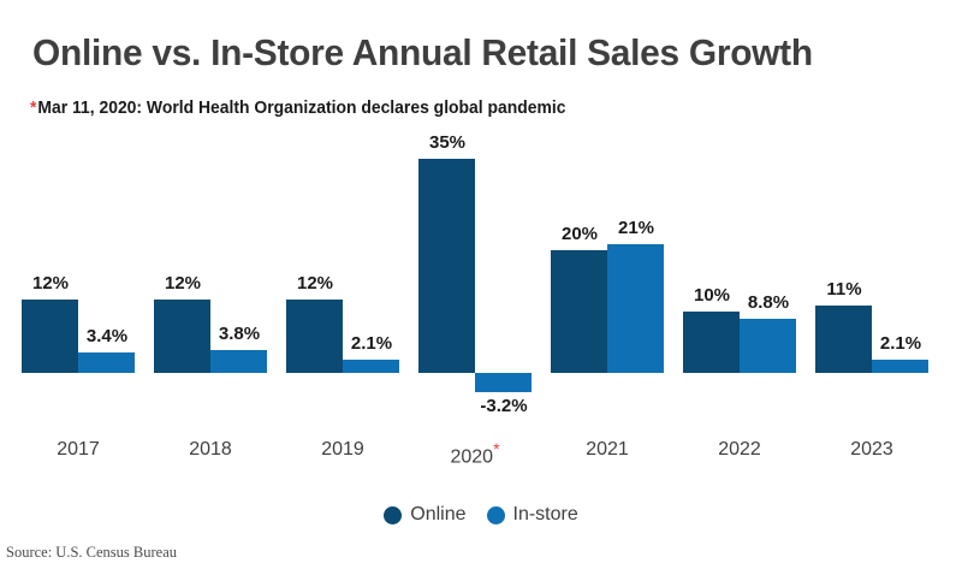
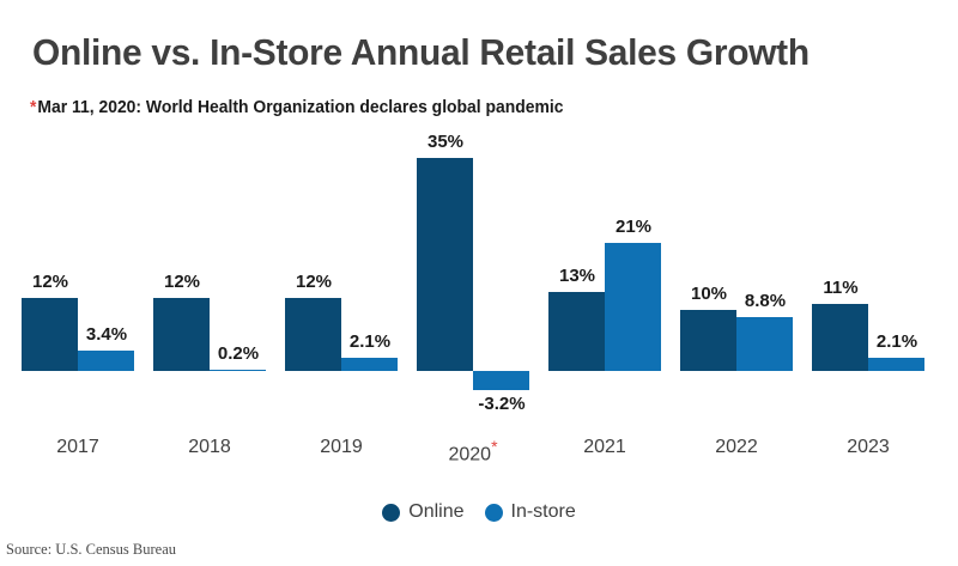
In-store/2018: 3.8% -> 0.2%
Online/2021: 20% -> 13%
